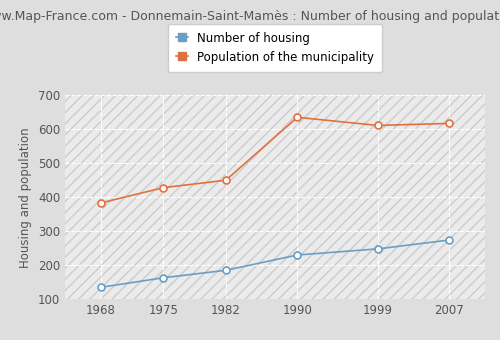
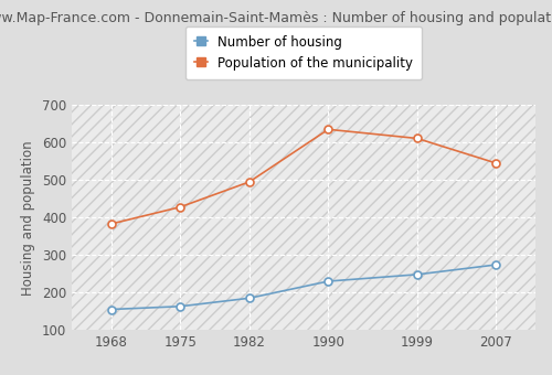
Number of housing/1968: 135 -> 155
Population of the municipality/1982: 450 -> 495
Population of the municipality/2007: 617 -> 545
